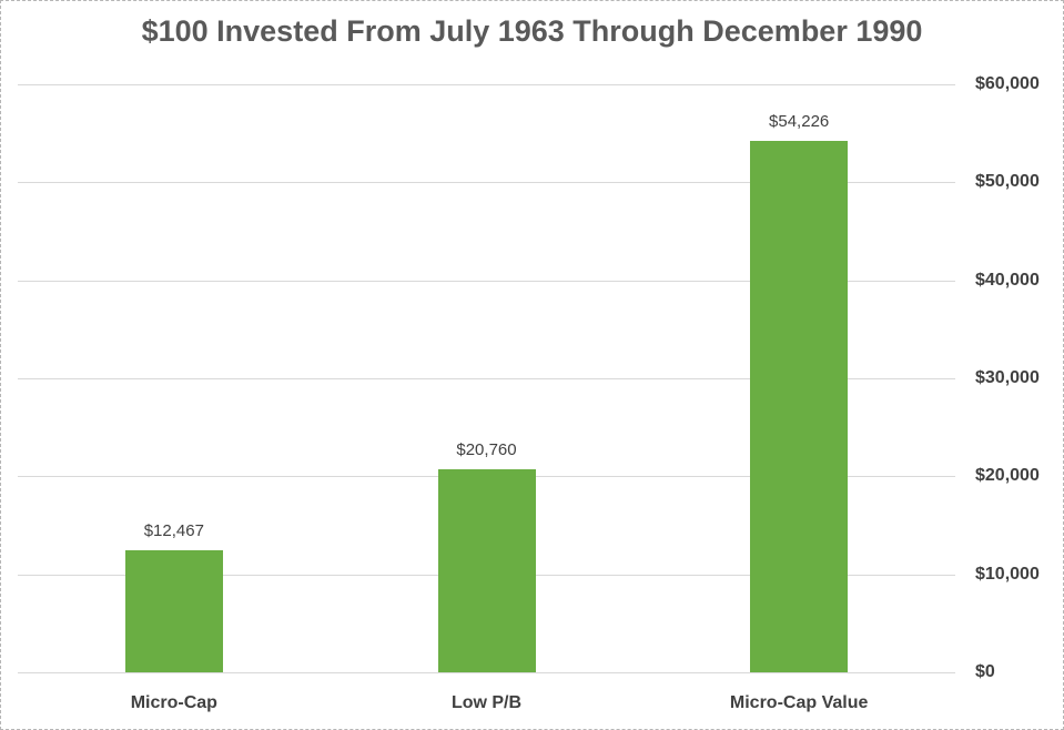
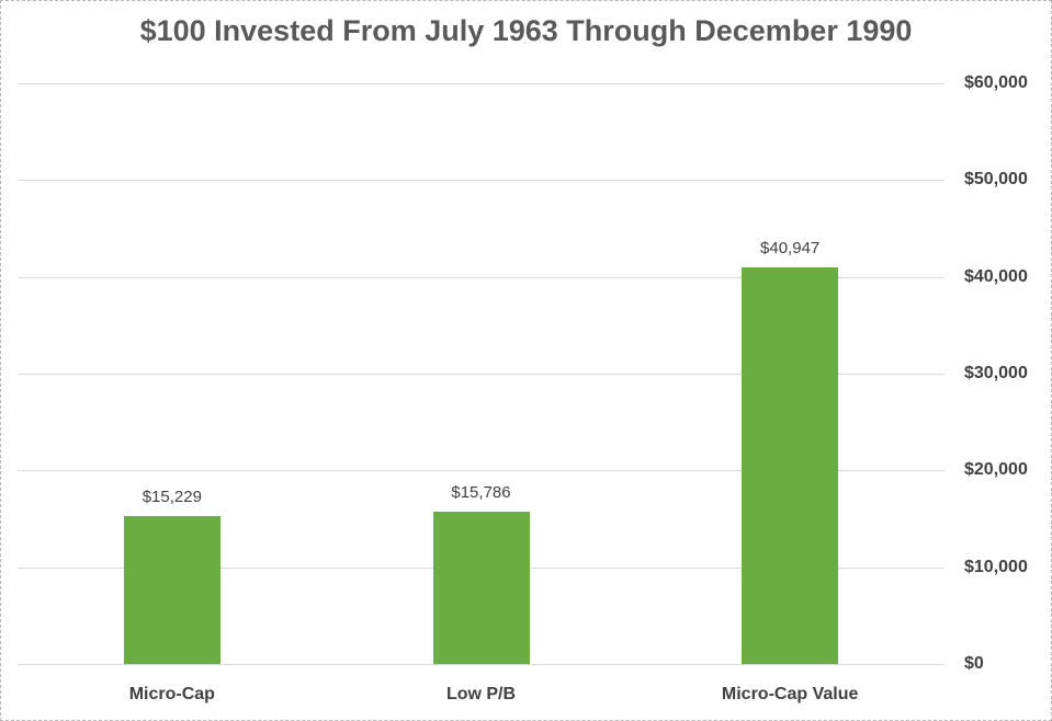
Micro-Cap: $12,467 -> $15,229
Low P/B: $20,760 -> $15,786
Micro-Cap Value: $54,226 -> $40,947
